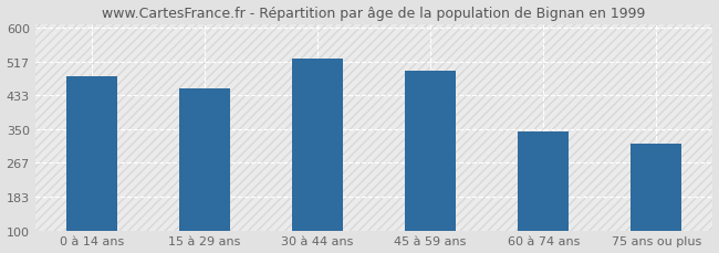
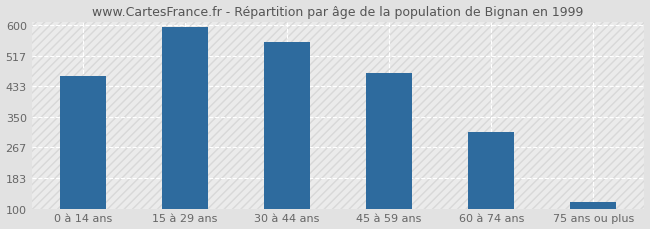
0 à 14 ans: 480 -> 462
15 à 29 ans: 450 -> 596
30 à 44 ans: 525 -> 554
45 à 59 ans: 495 -> 470
60 à 74 ans: 345 -> 310
75 ans ou plus: 315 -> 118
